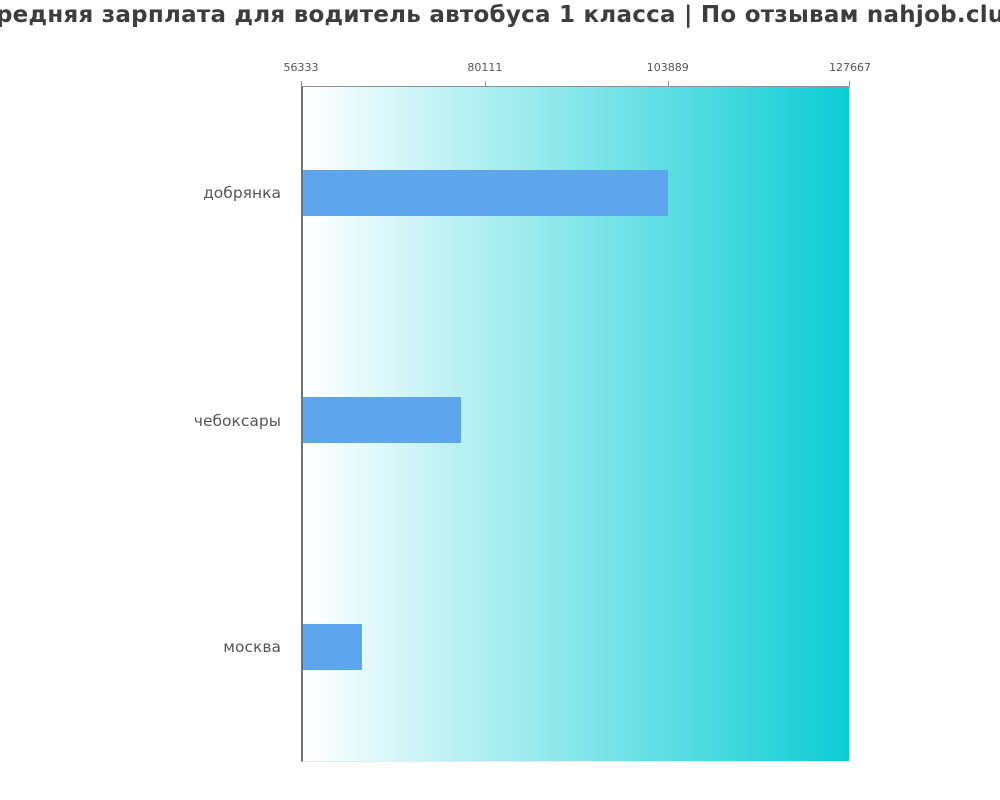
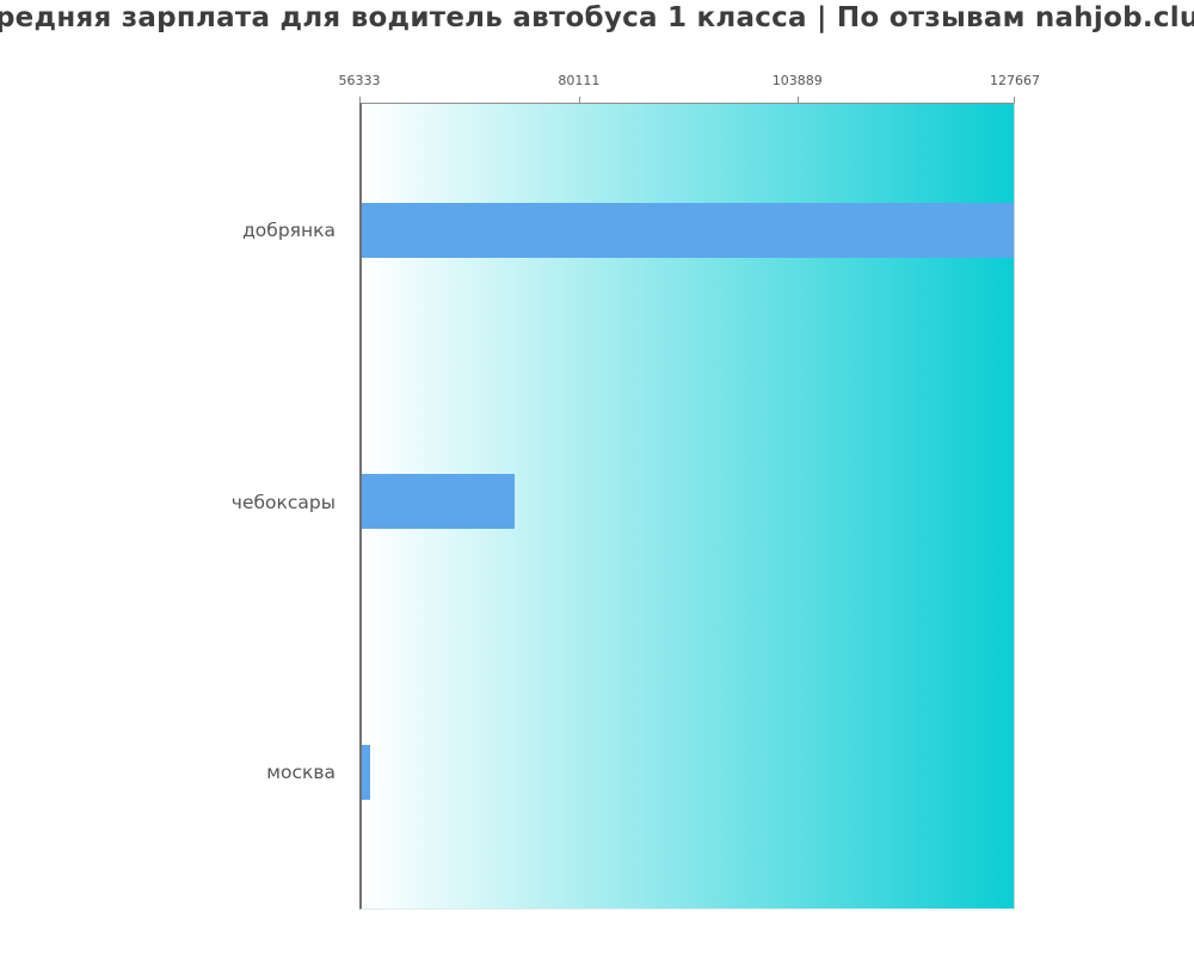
добрянка: 104000 -> 128000
чебоксары: 77000 -> 73000
москва: 64000 -> 56000
